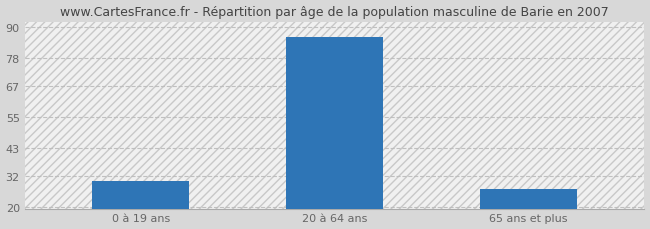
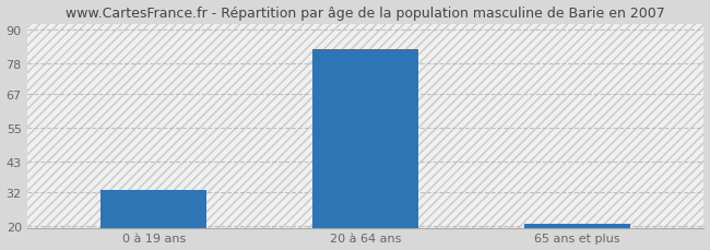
0 à 19 ans: 30 -> 33
20 à 64 ans: 86 -> 83
65 ans et plus: 27 -> 21
